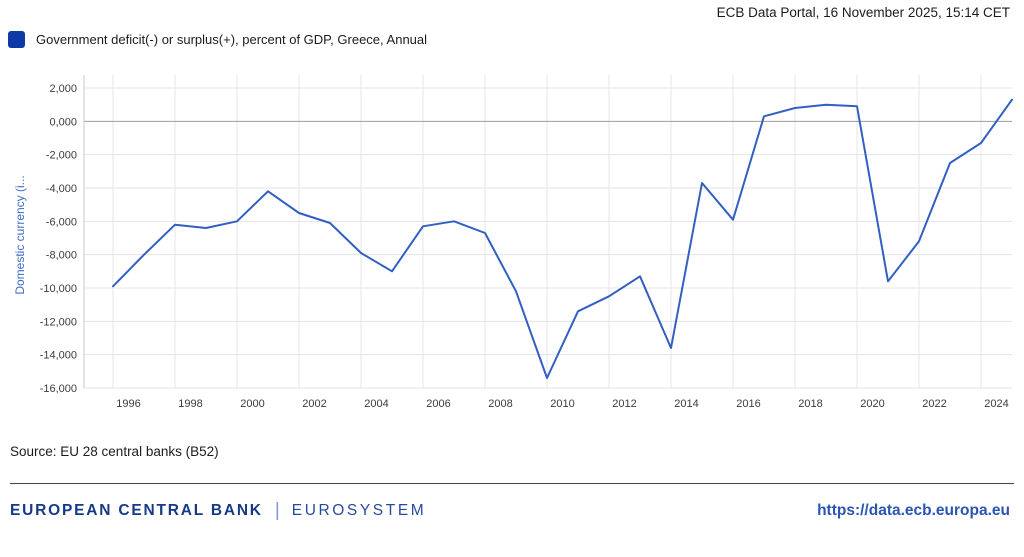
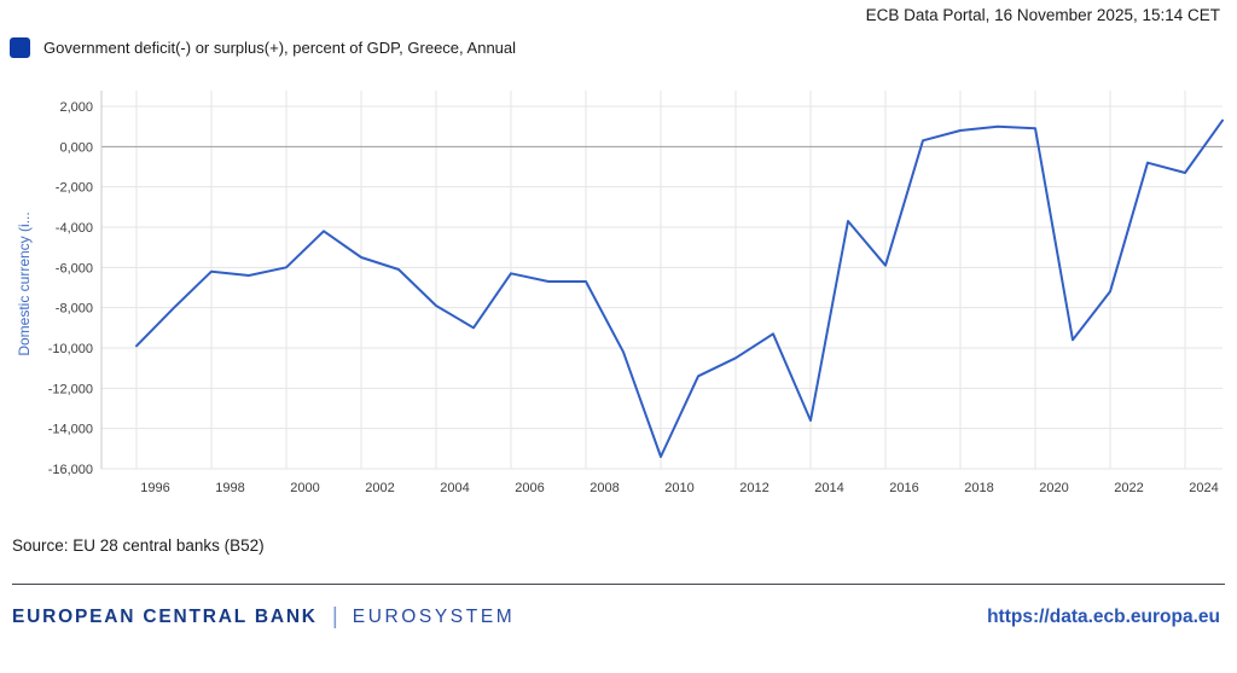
2006: -6,0 -> -6,7
2022: -2,5 -> -0,8
